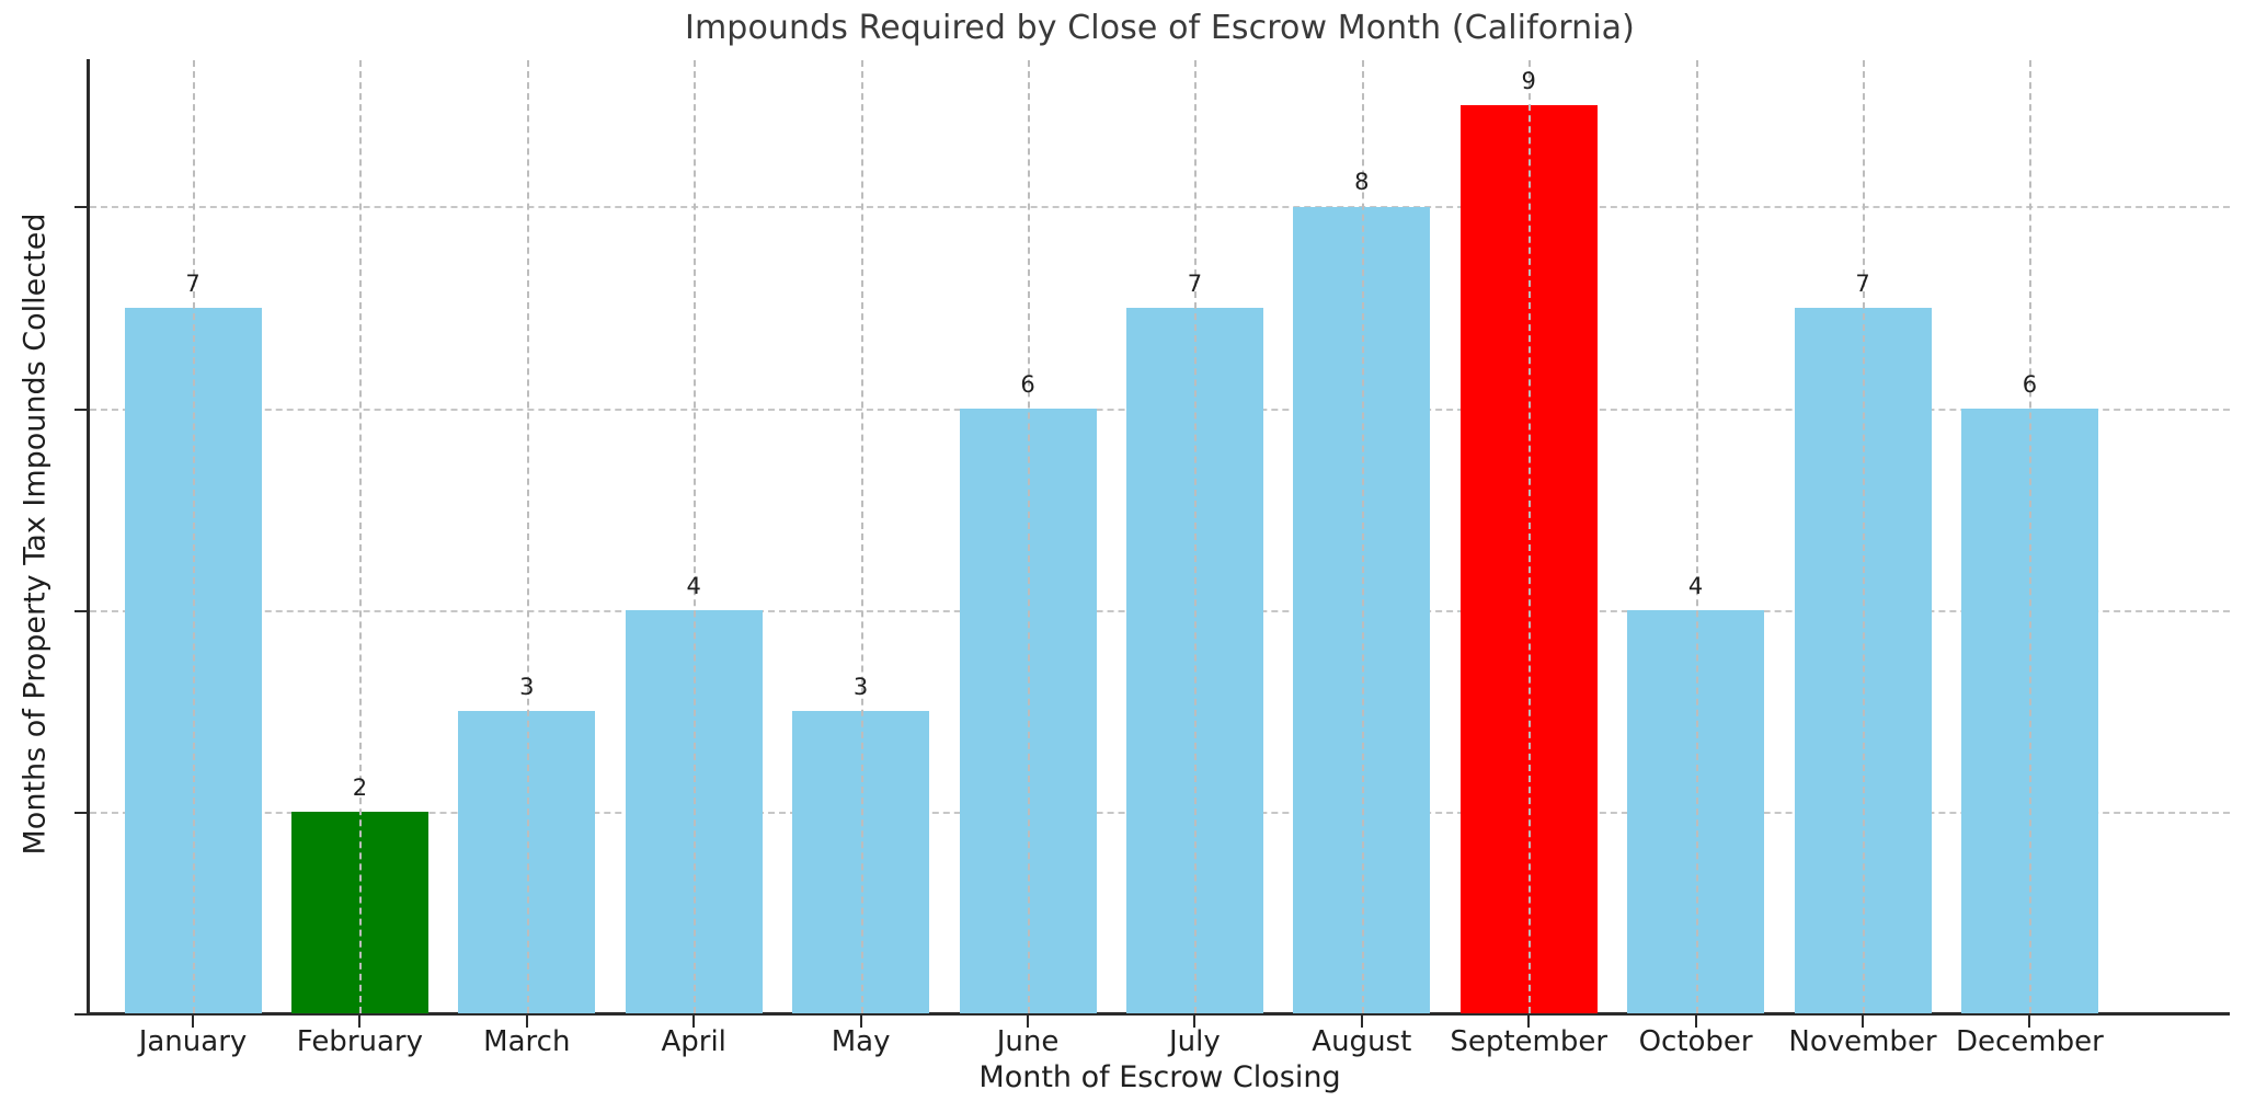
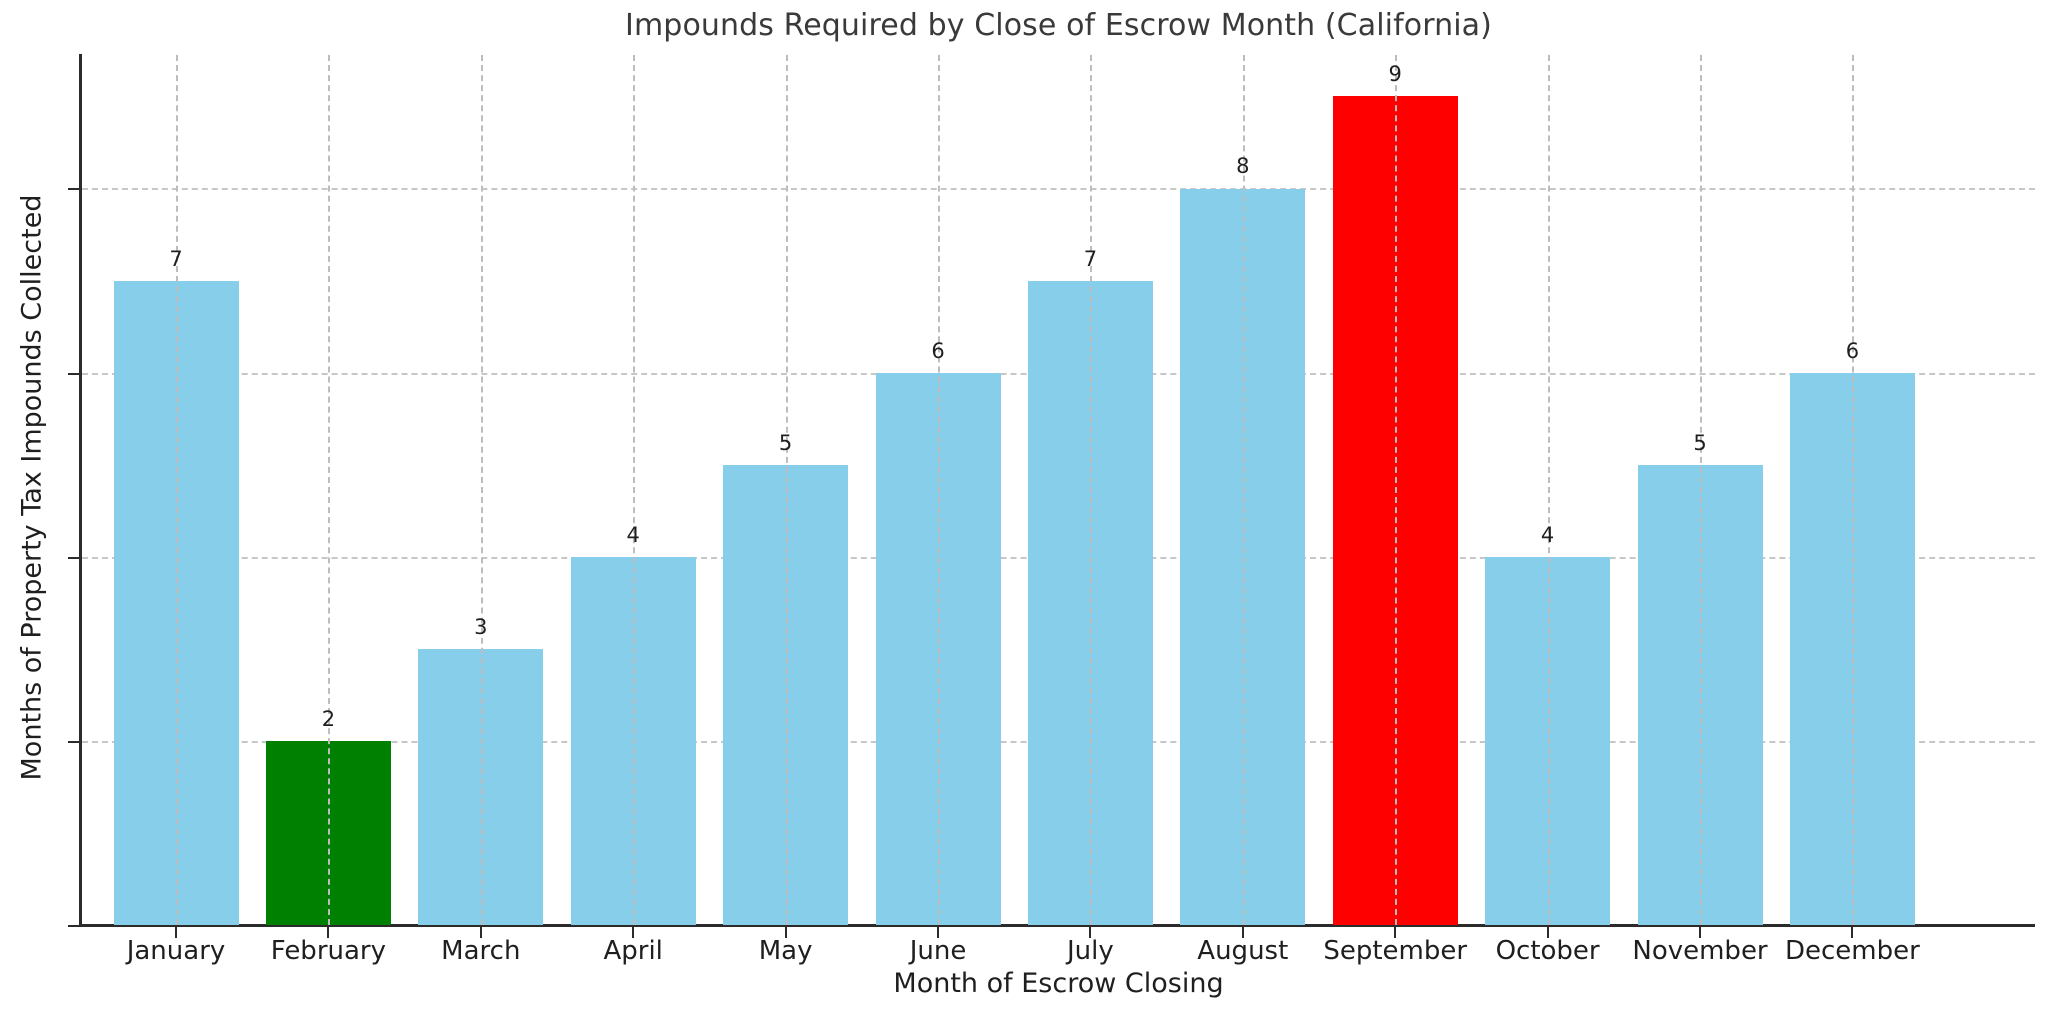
May: 3 -> 5
November: 7 -> 5
